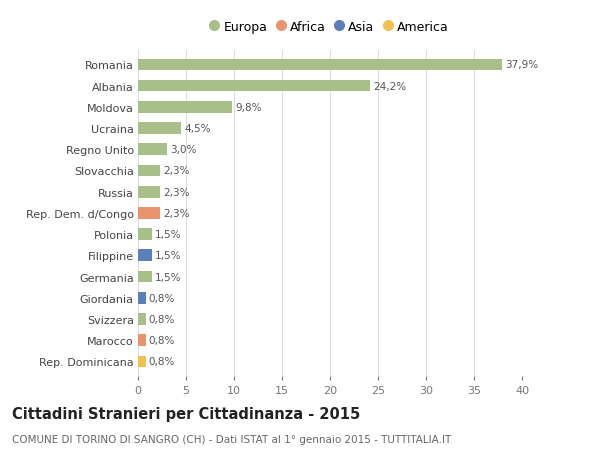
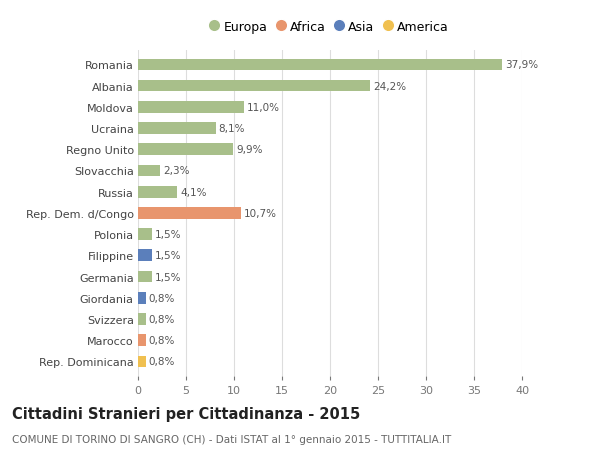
Moldova: 9,8% -> 11,0%
Ucraina: 4,5% -> 8,1%
Regno Unito: 3,0% -> 9,9%
Russia: 2,3% -> 4,1%
Rep. Dem. d/Congo: 2,3% -> 10,7%
